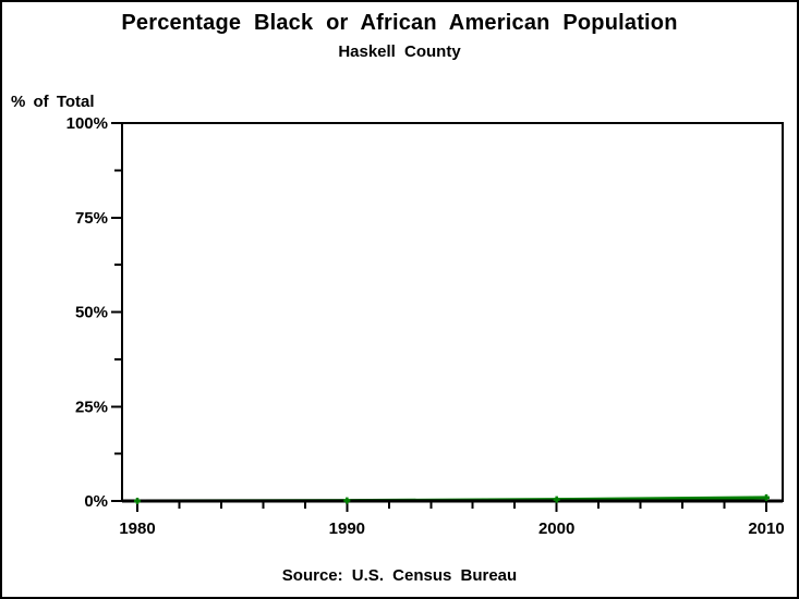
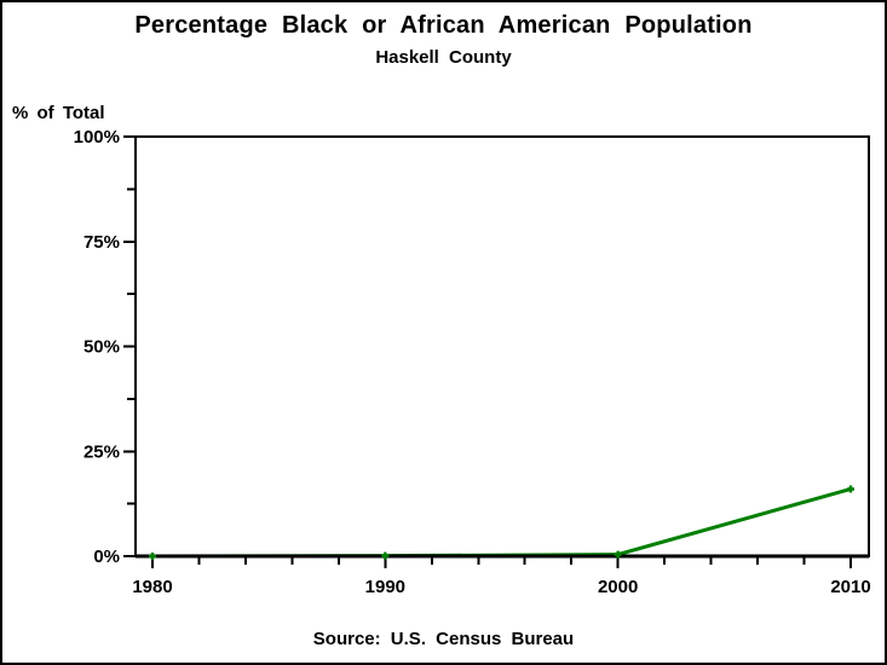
2010: 1% -> 16%
